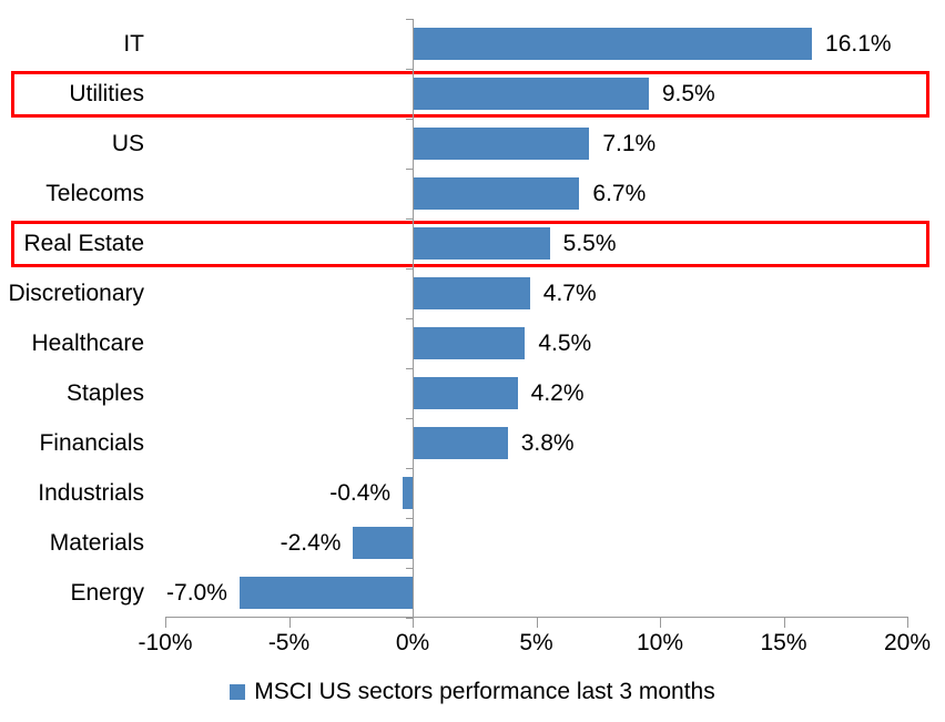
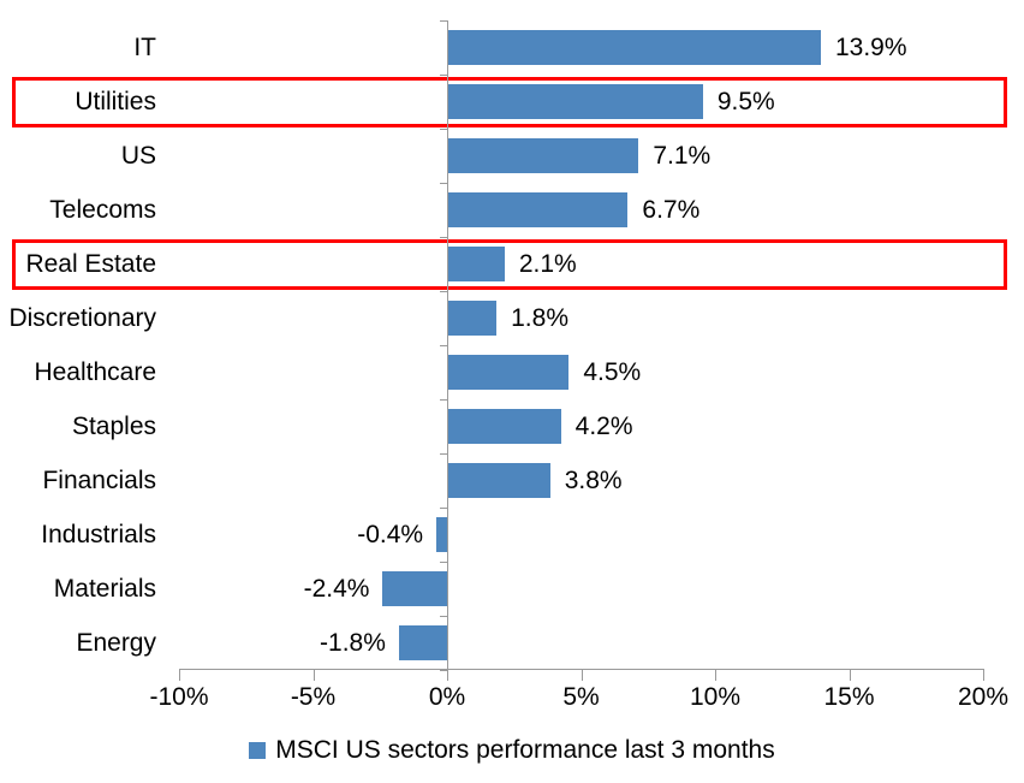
IT: 16.1% -> 13.9%
Real Estate: 5.5% -> 2.1%
Discretionary: 4.7% -> 1.8%
Energy: -7.0% -> -1.8%
